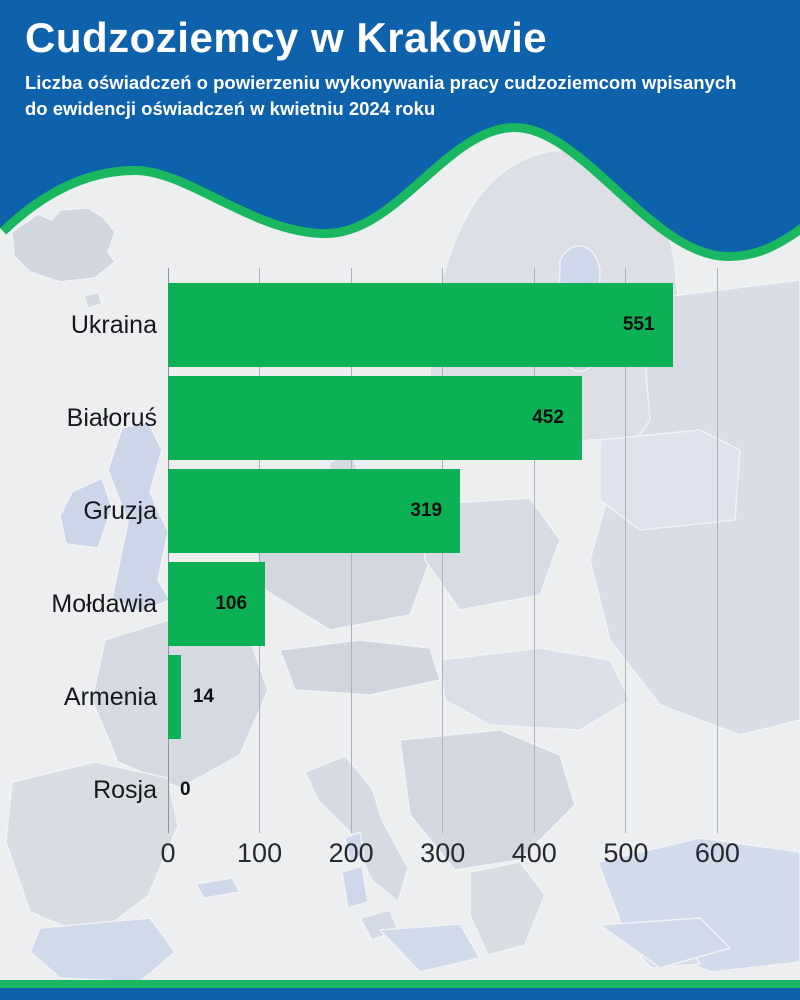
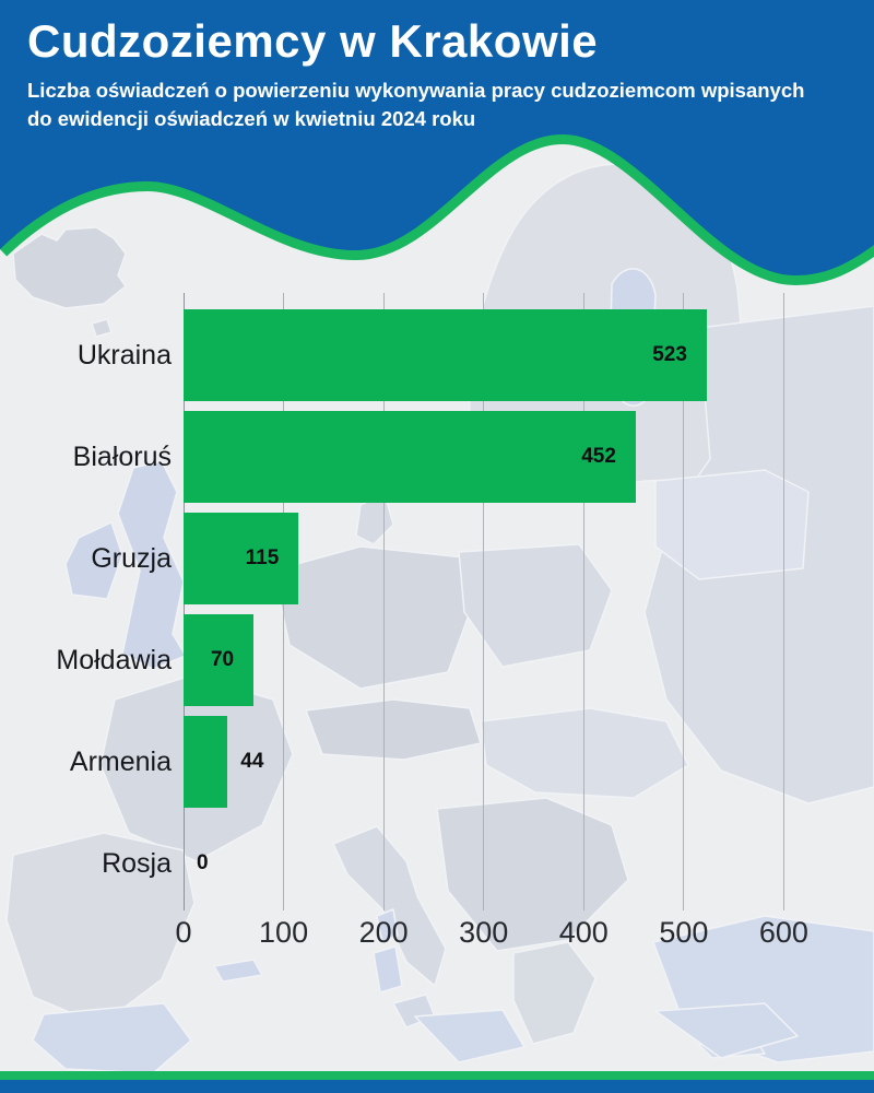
Ukraina: 551 -> 523
Gruzja: 319 -> 115
Mołdawia: 106 -> 70
Armenia: 14 -> 44
